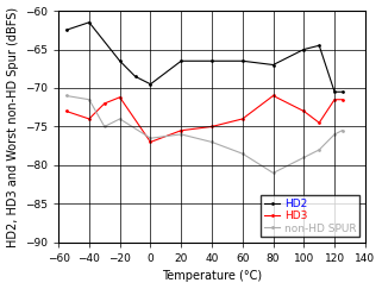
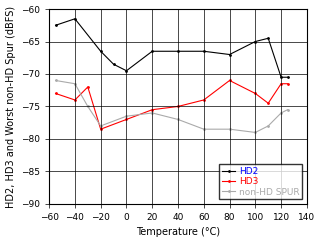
HD3/−20: -71.2 -> -78.5
non-HD SPUR/−20: -74.0 -> -78.0
non-HD SPUR/80: -81.0 -> -78.5
